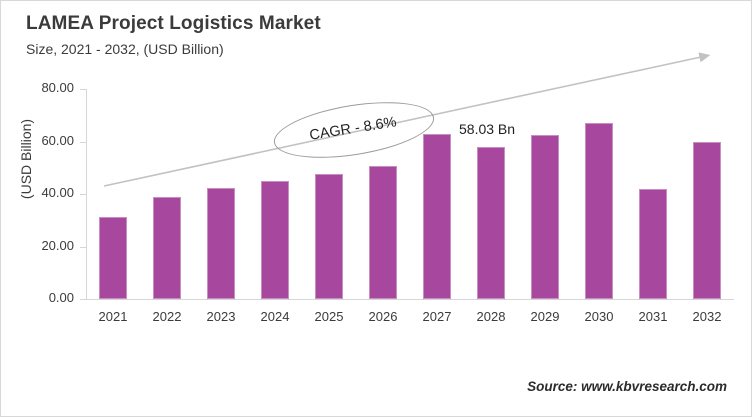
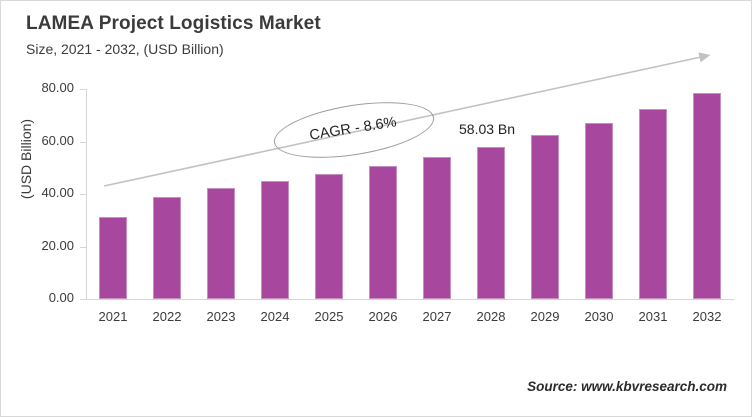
2027: 63 -> 54
2031: 42 -> 72
2032: 60 -> 78
